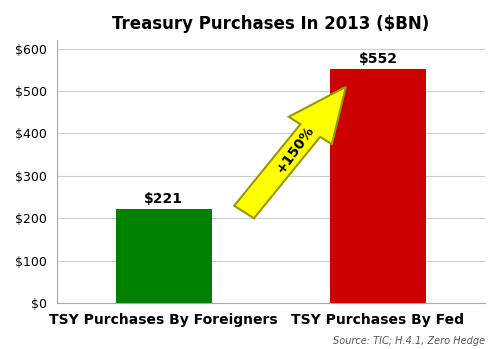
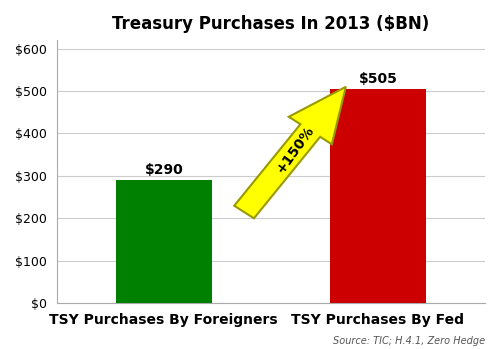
TSY Purchases By Foreigners: $221 -> $290
TSY Purchases By Fed: $552 -> $505
